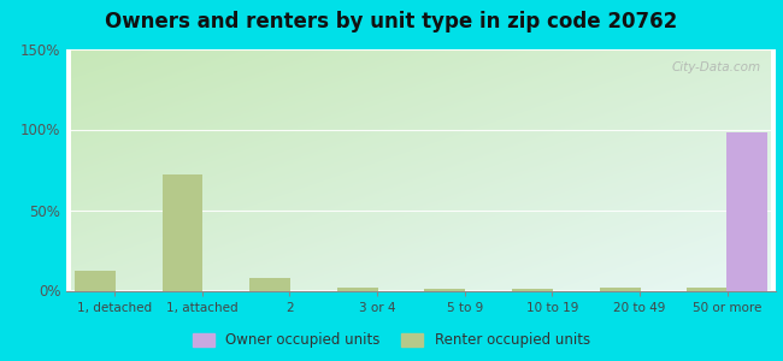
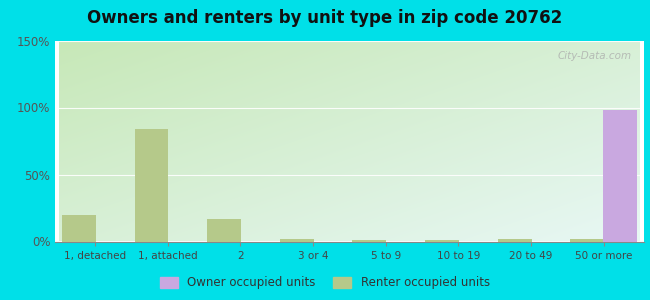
Renter occupied units/1, detached: 12% -> 20%
Renter occupied units/1, attached: 72% -> 84%
Renter occupied units/2: 8% -> 17%
